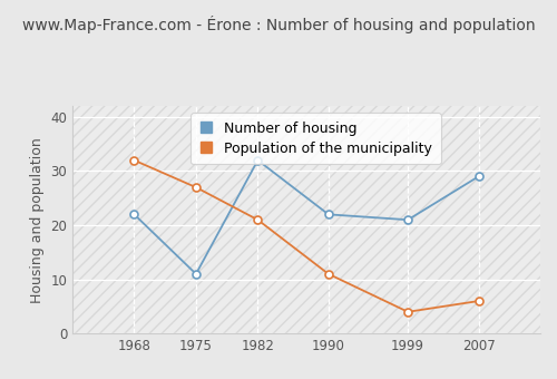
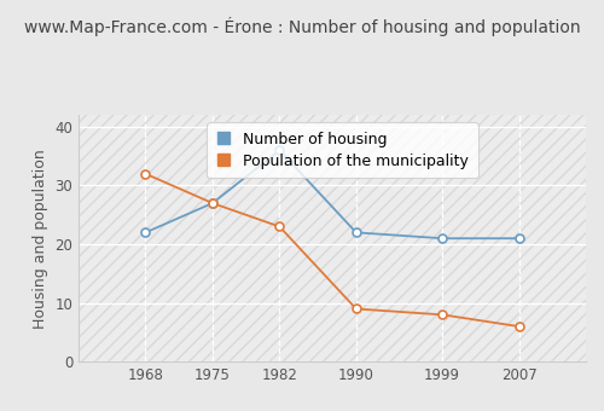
Number of housing/1975: 11 -> 27
Number of housing/1982: 32 -> 36
Population of the municipality/1982: 21 -> 23
Population of the municipality/1990: 11 -> 9
Population of the municipality/1999: 4 -> 8
Number of housing/2007: 29 -> 21
